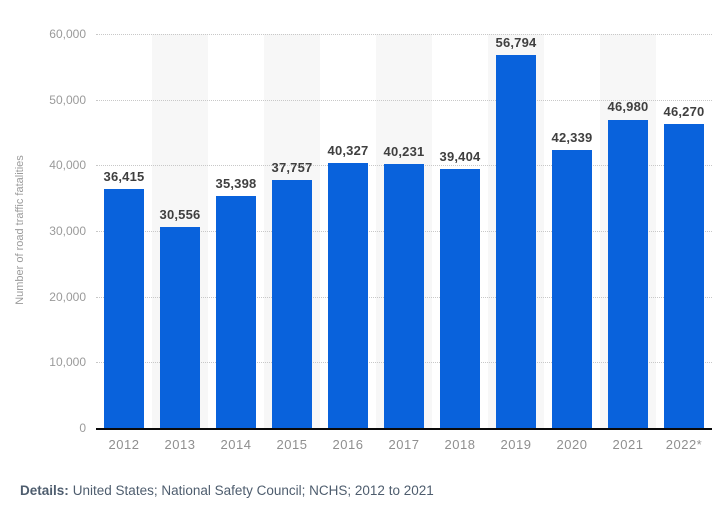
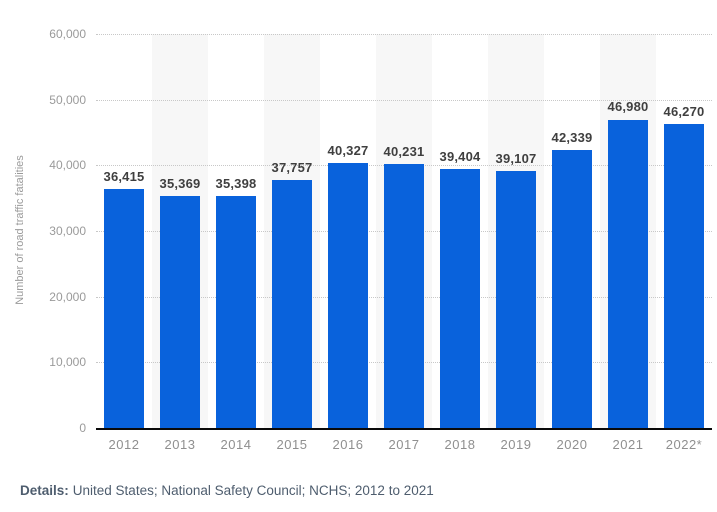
2013: 30,556 -> 35,369
2019: 56,794 -> 39,107
